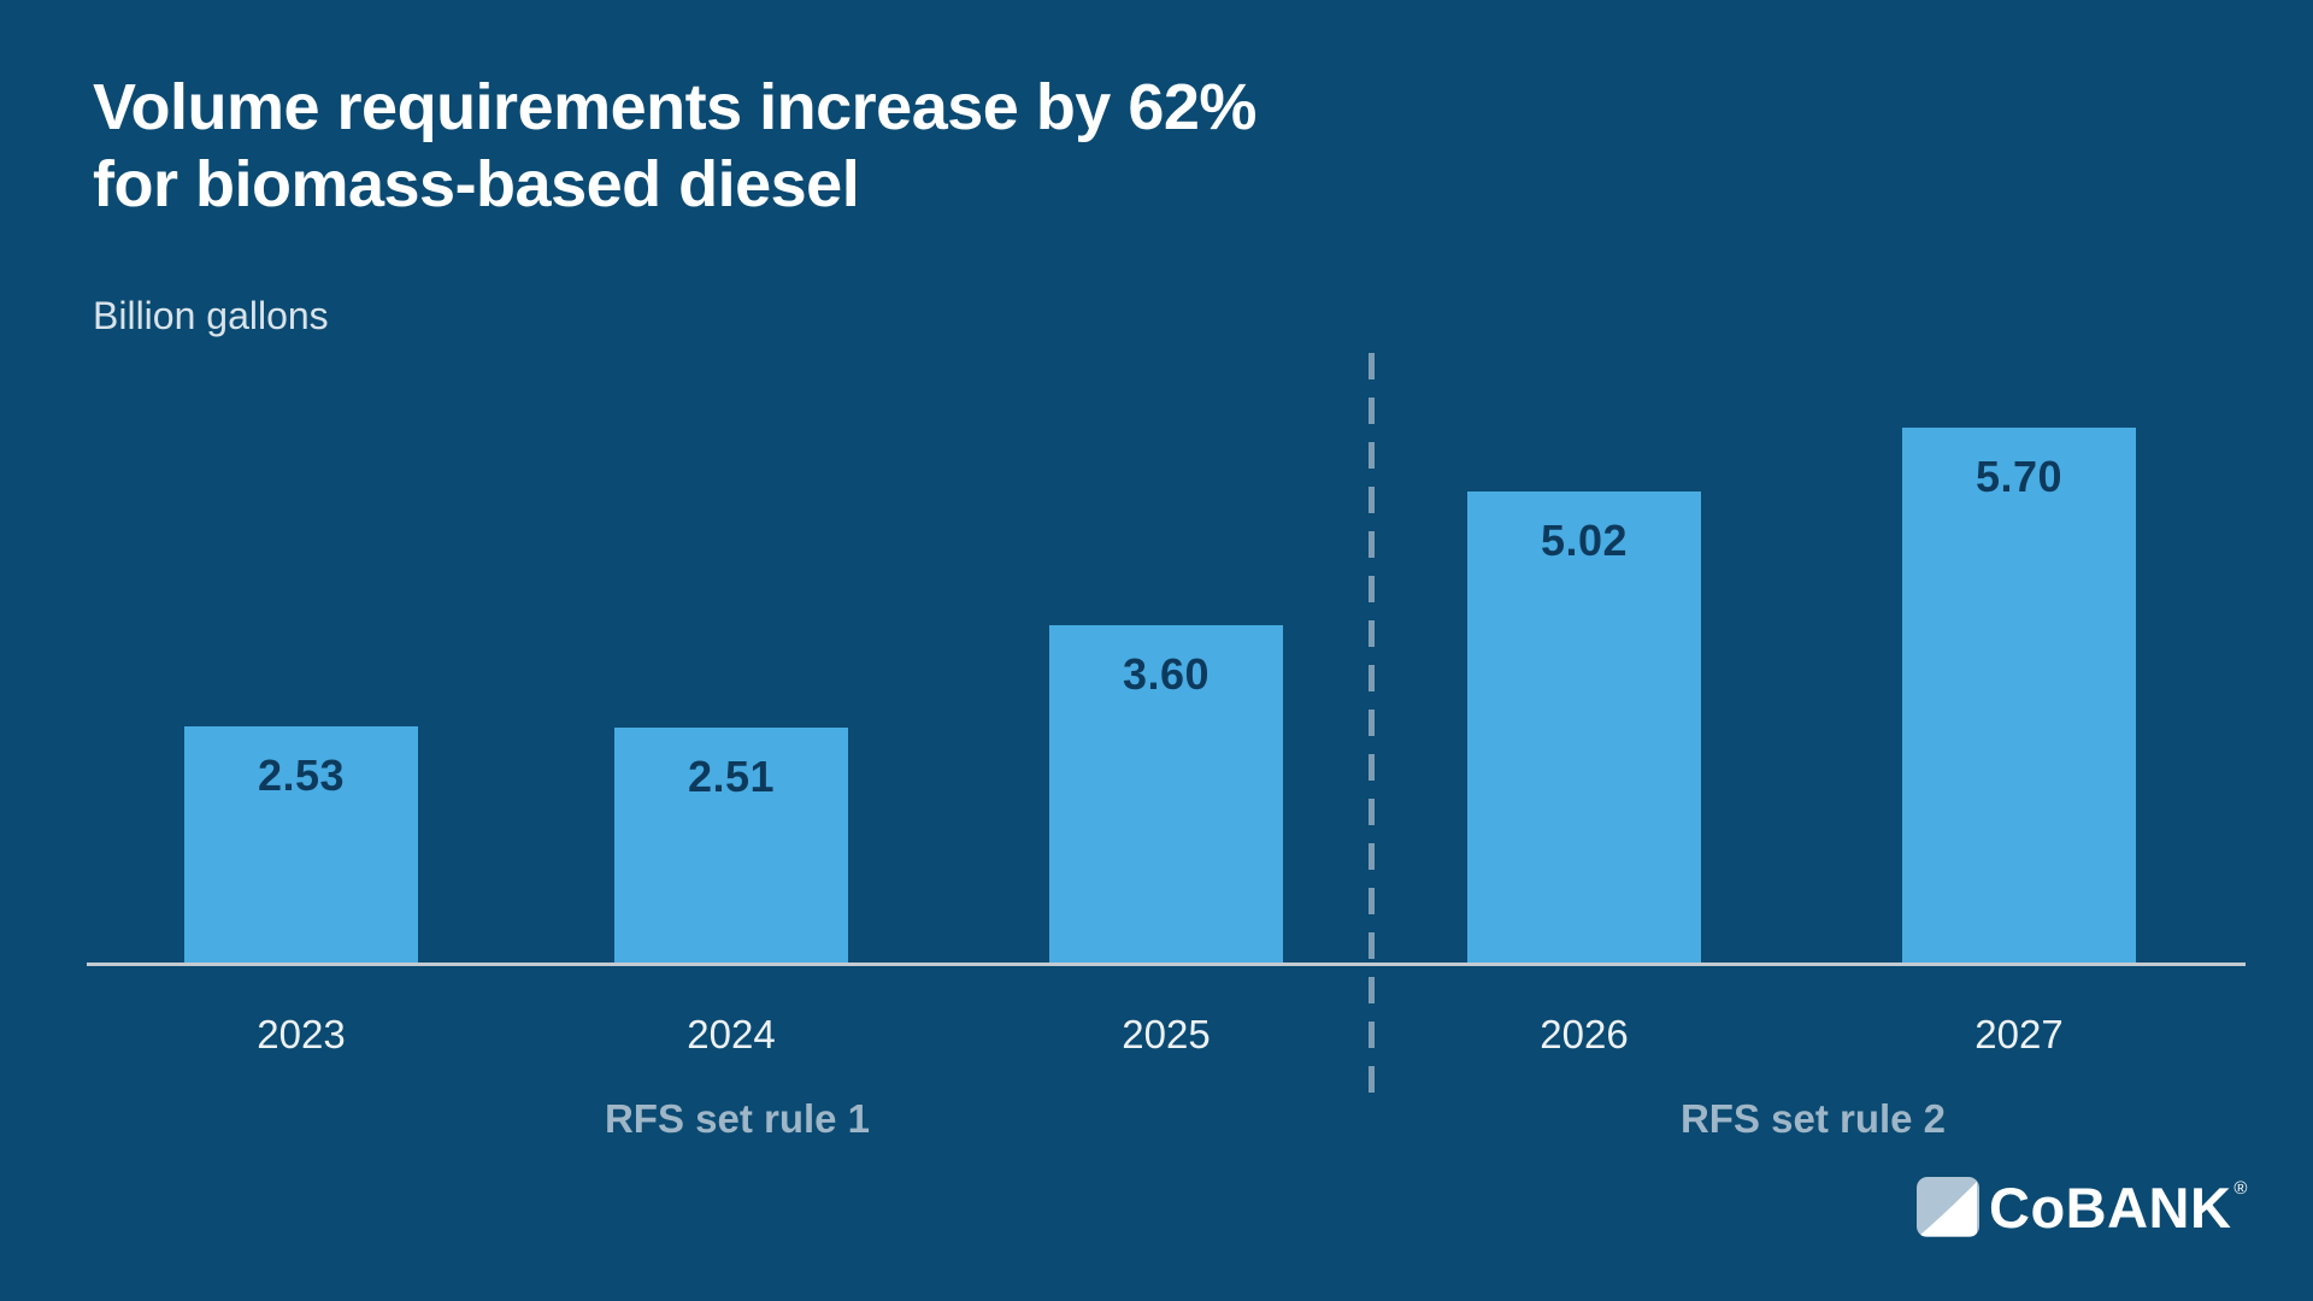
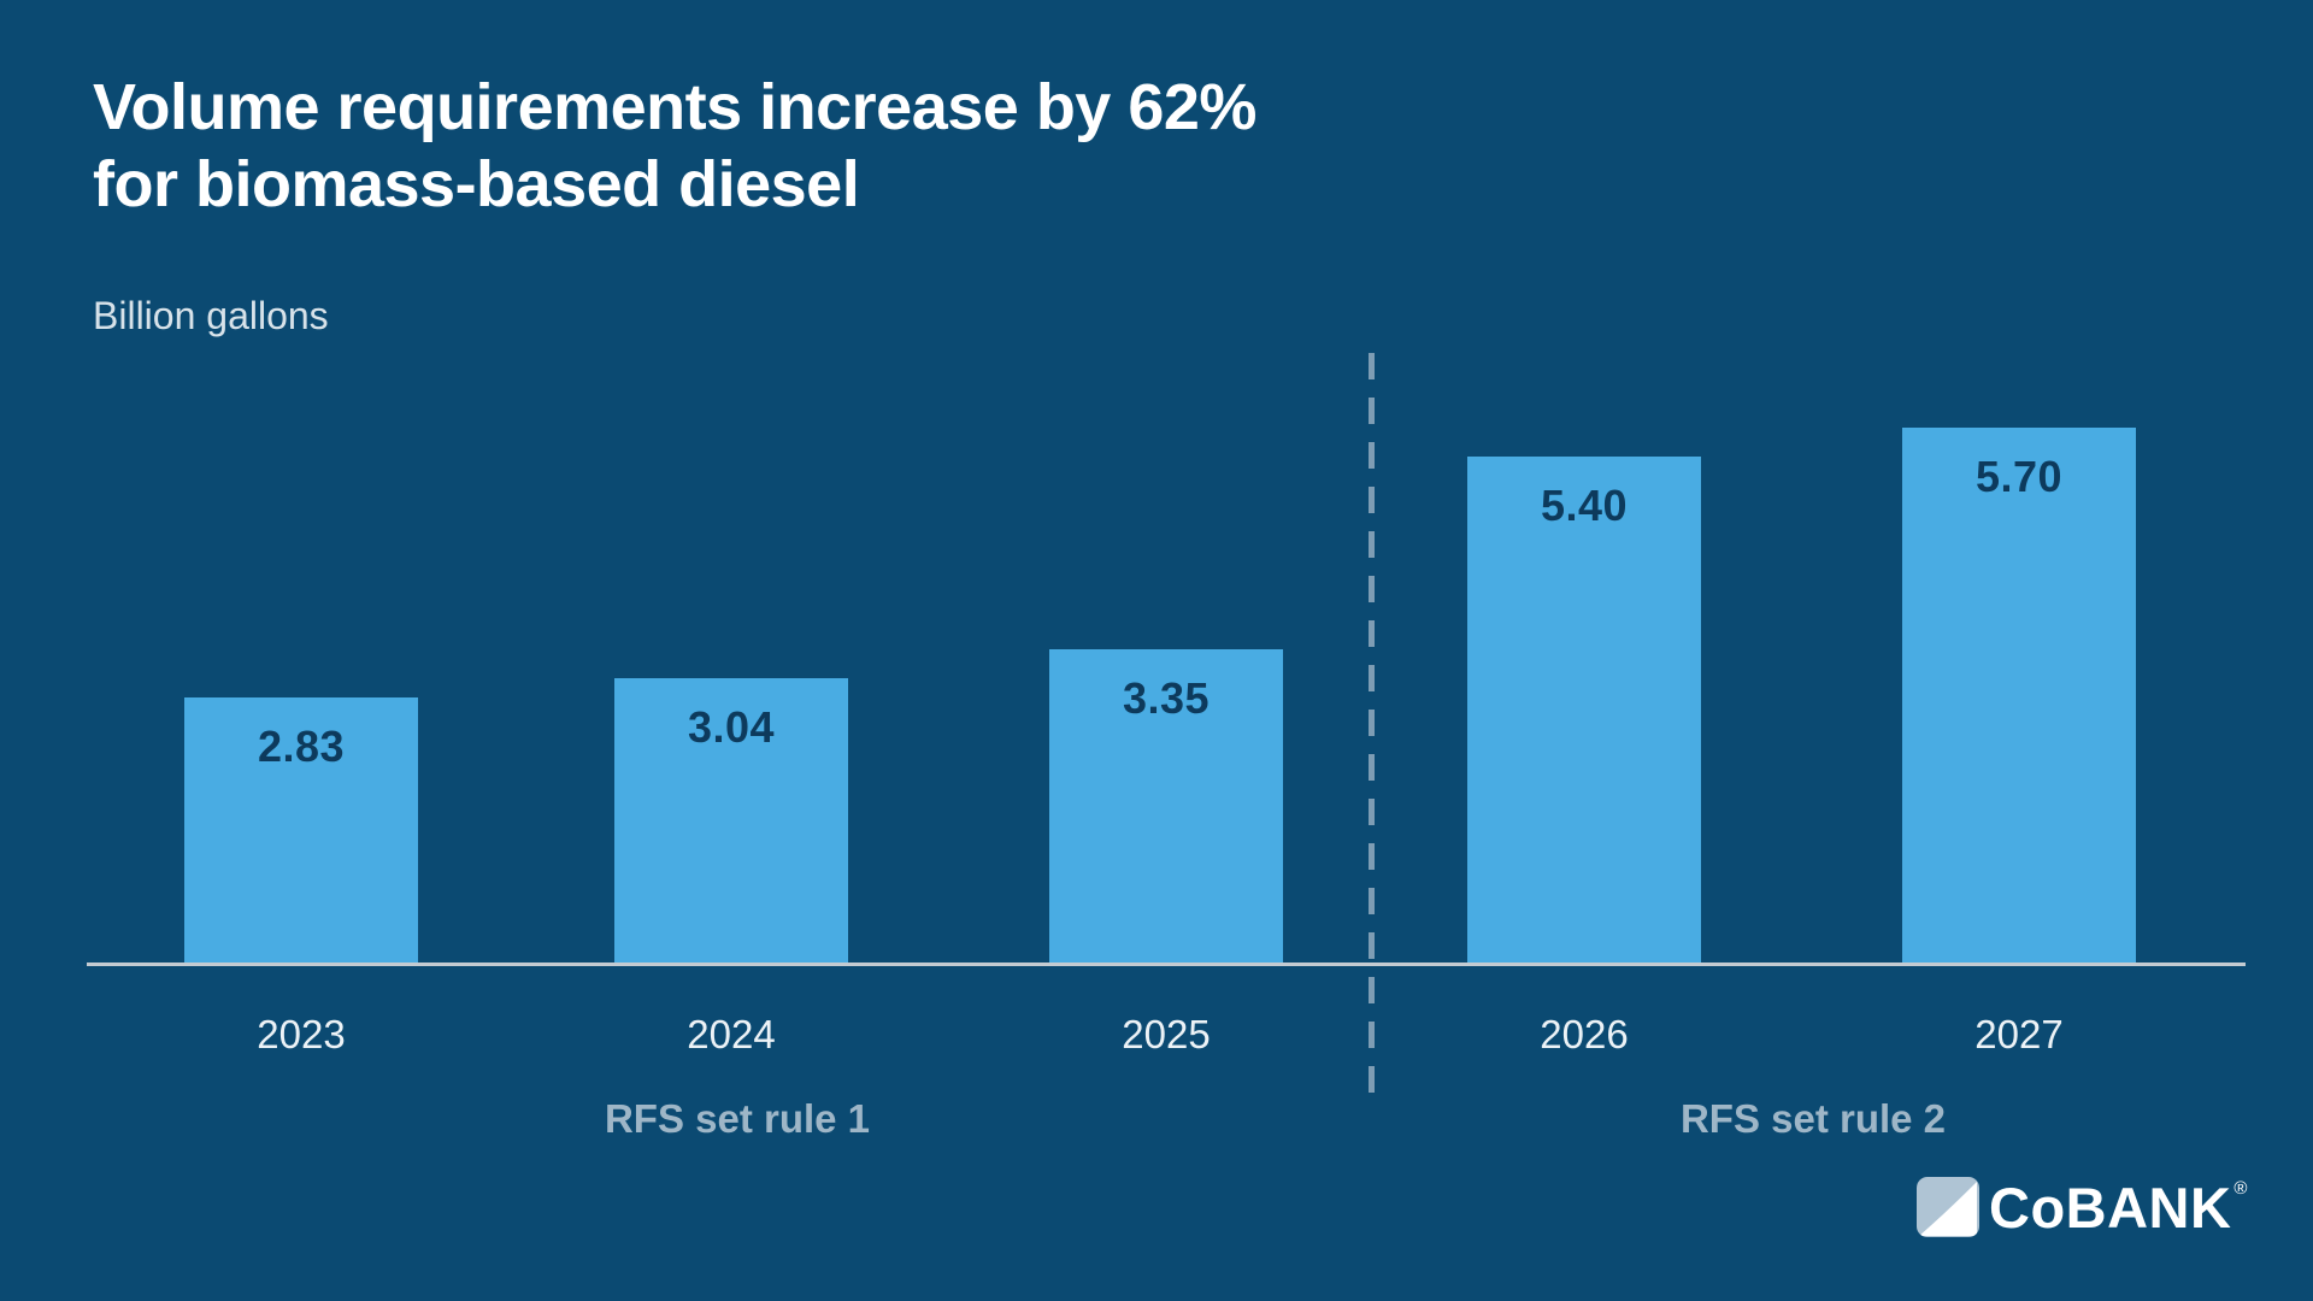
2023: 2.53 -> 2.83
2024: 2.51 -> 3.04
2025: 3.60 -> 3.35
2026: 5.02 -> 5.40
